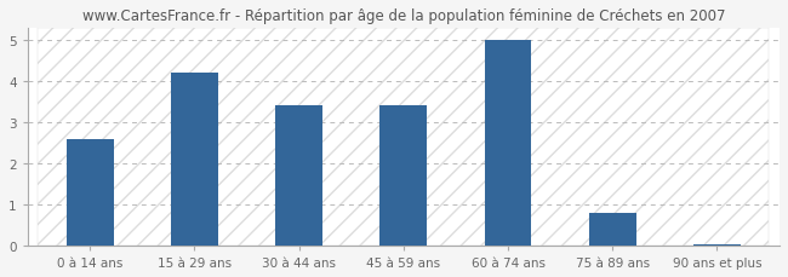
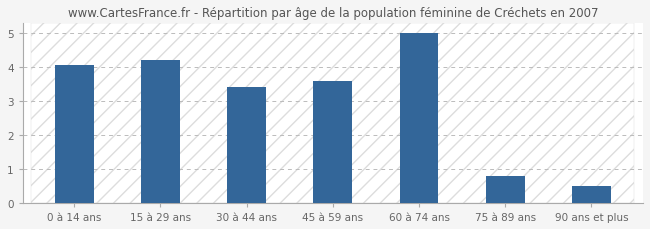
0 à 14 ans: 2.60 -> 4.05
45 à 59 ans: 3.40 -> 3.60
90 ans et plus: 0.04 -> 0.50
